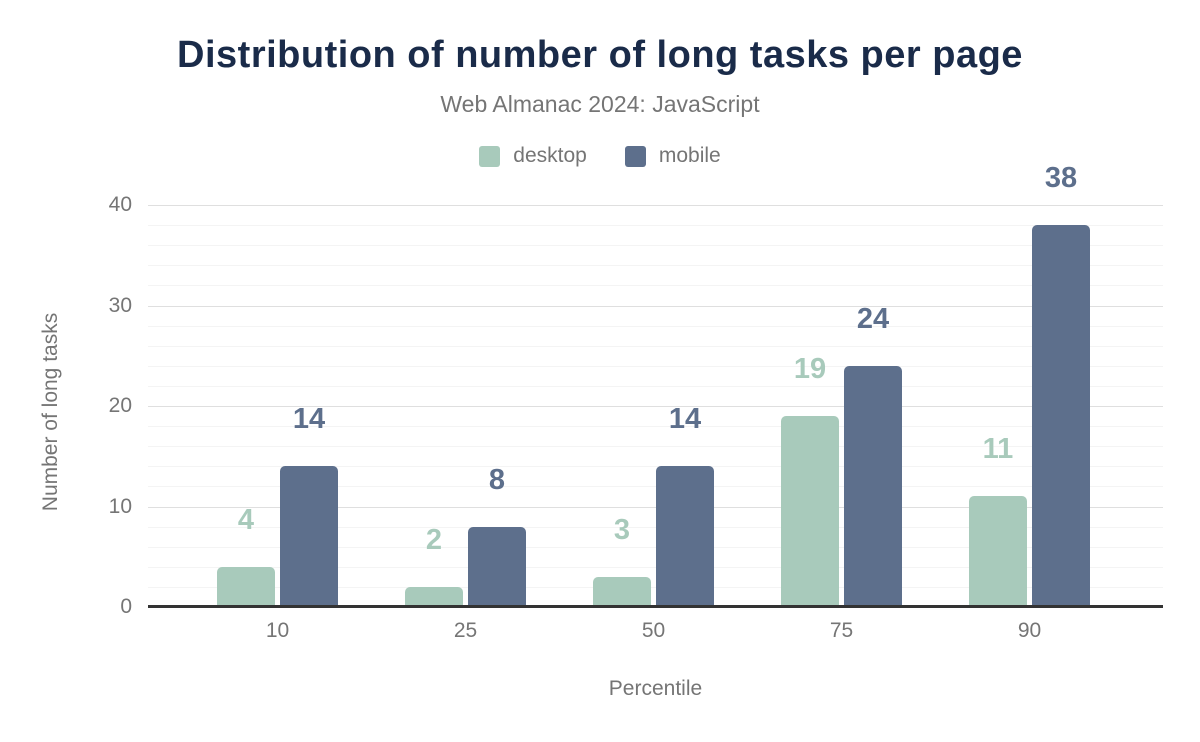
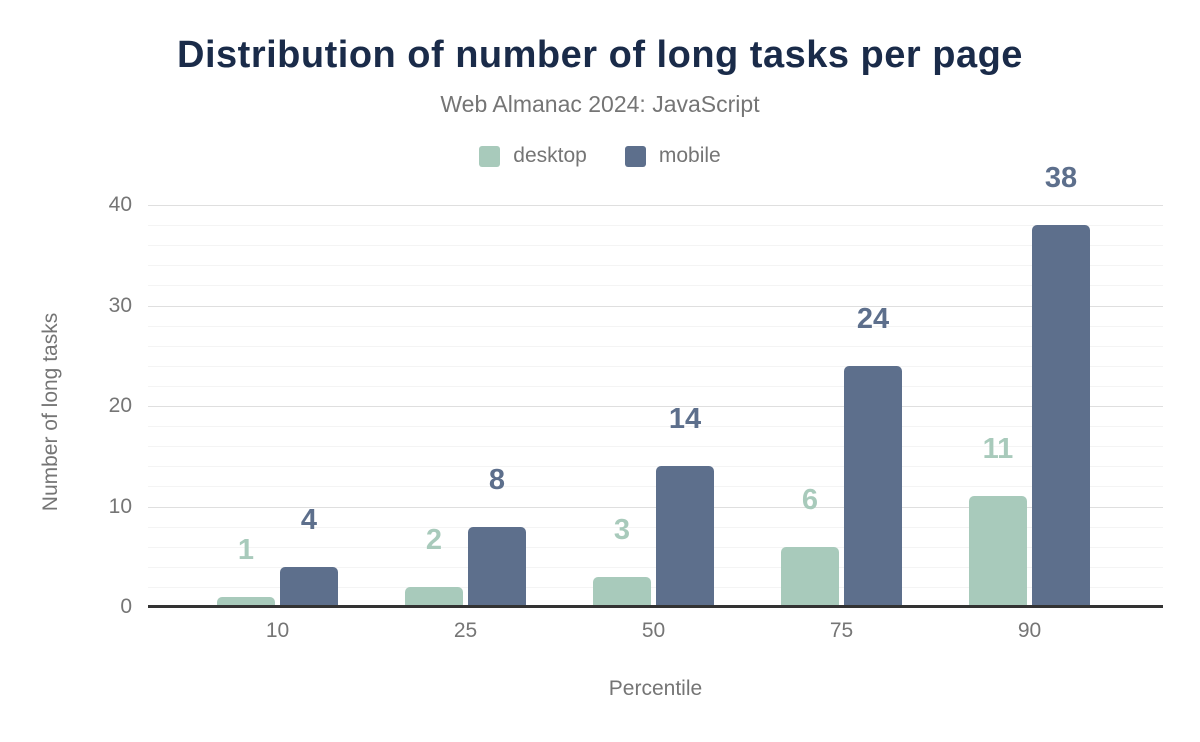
desktop/10: 4 -> 1
mobile/10: 14 -> 4
desktop/75: 19 -> 6
